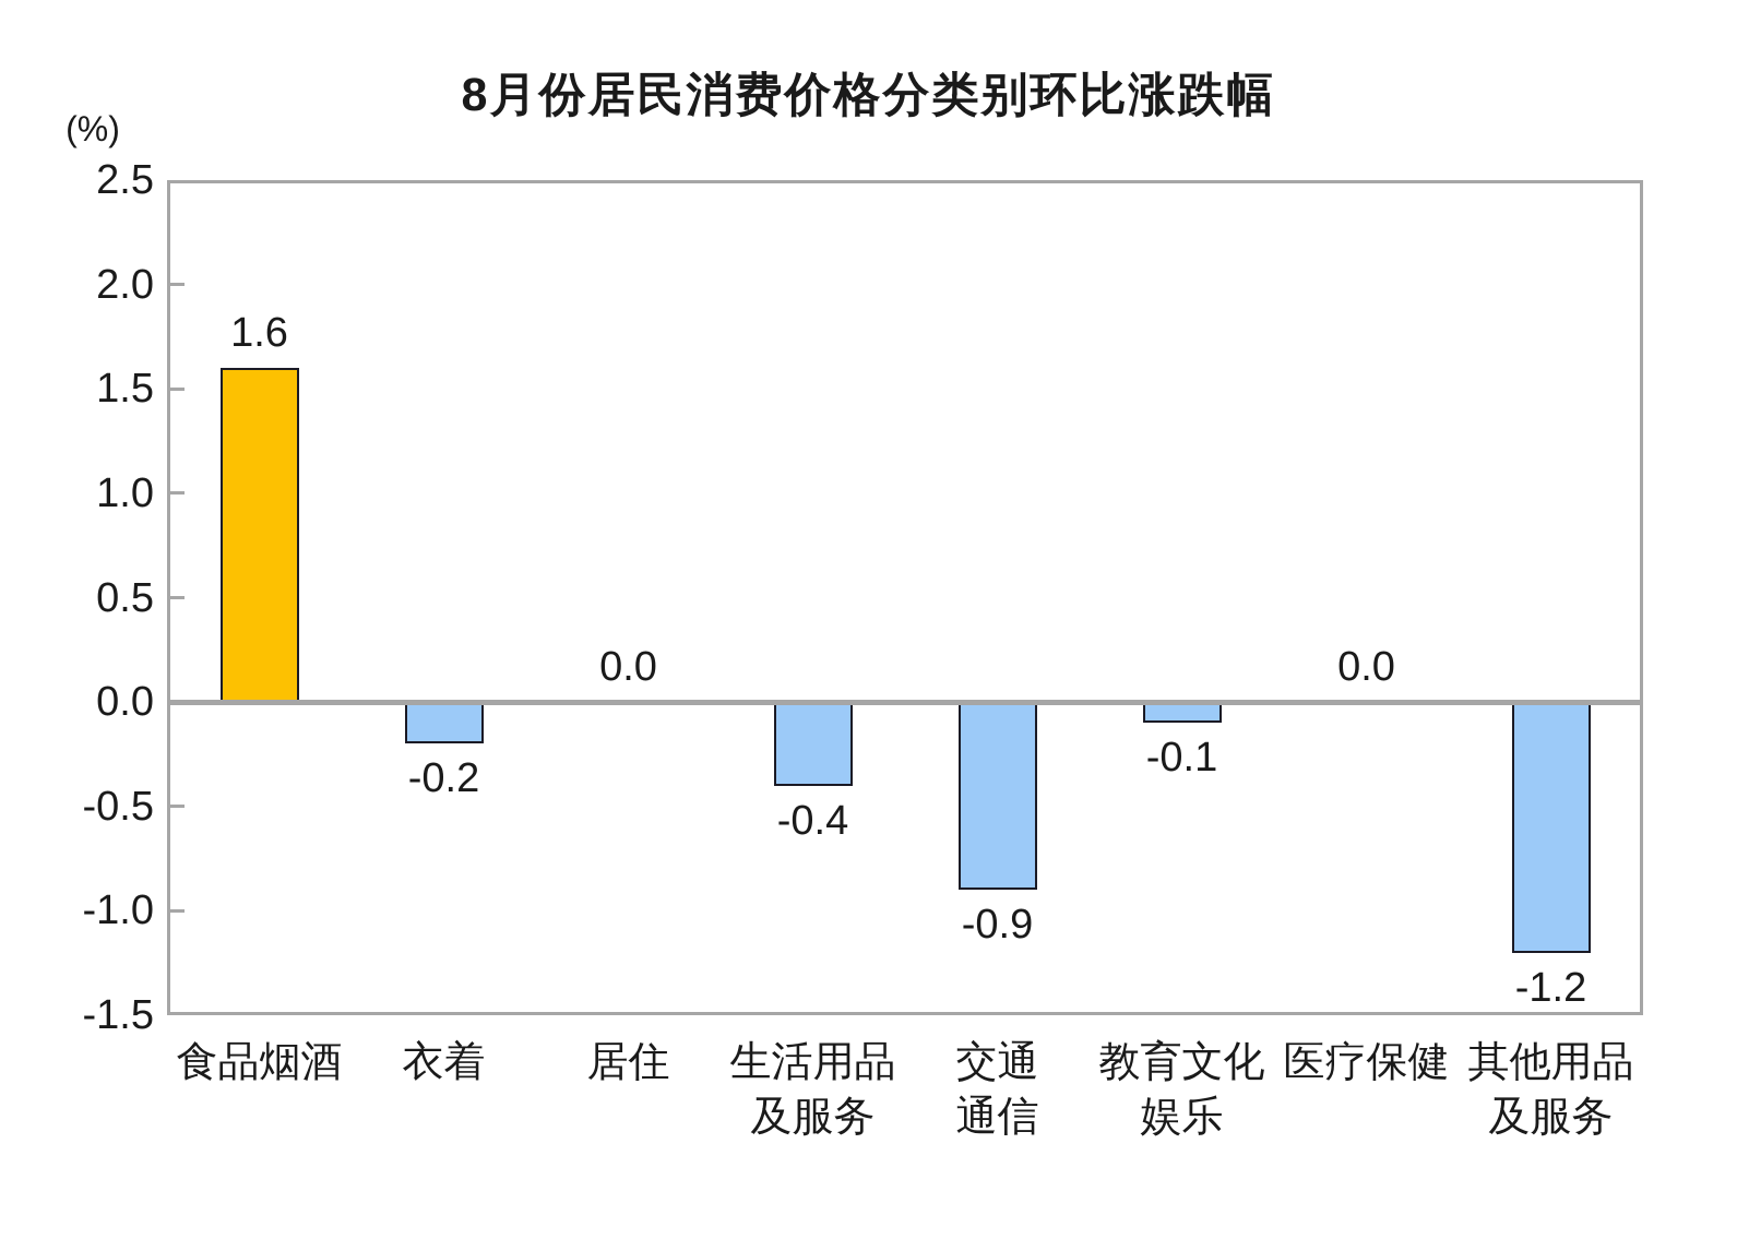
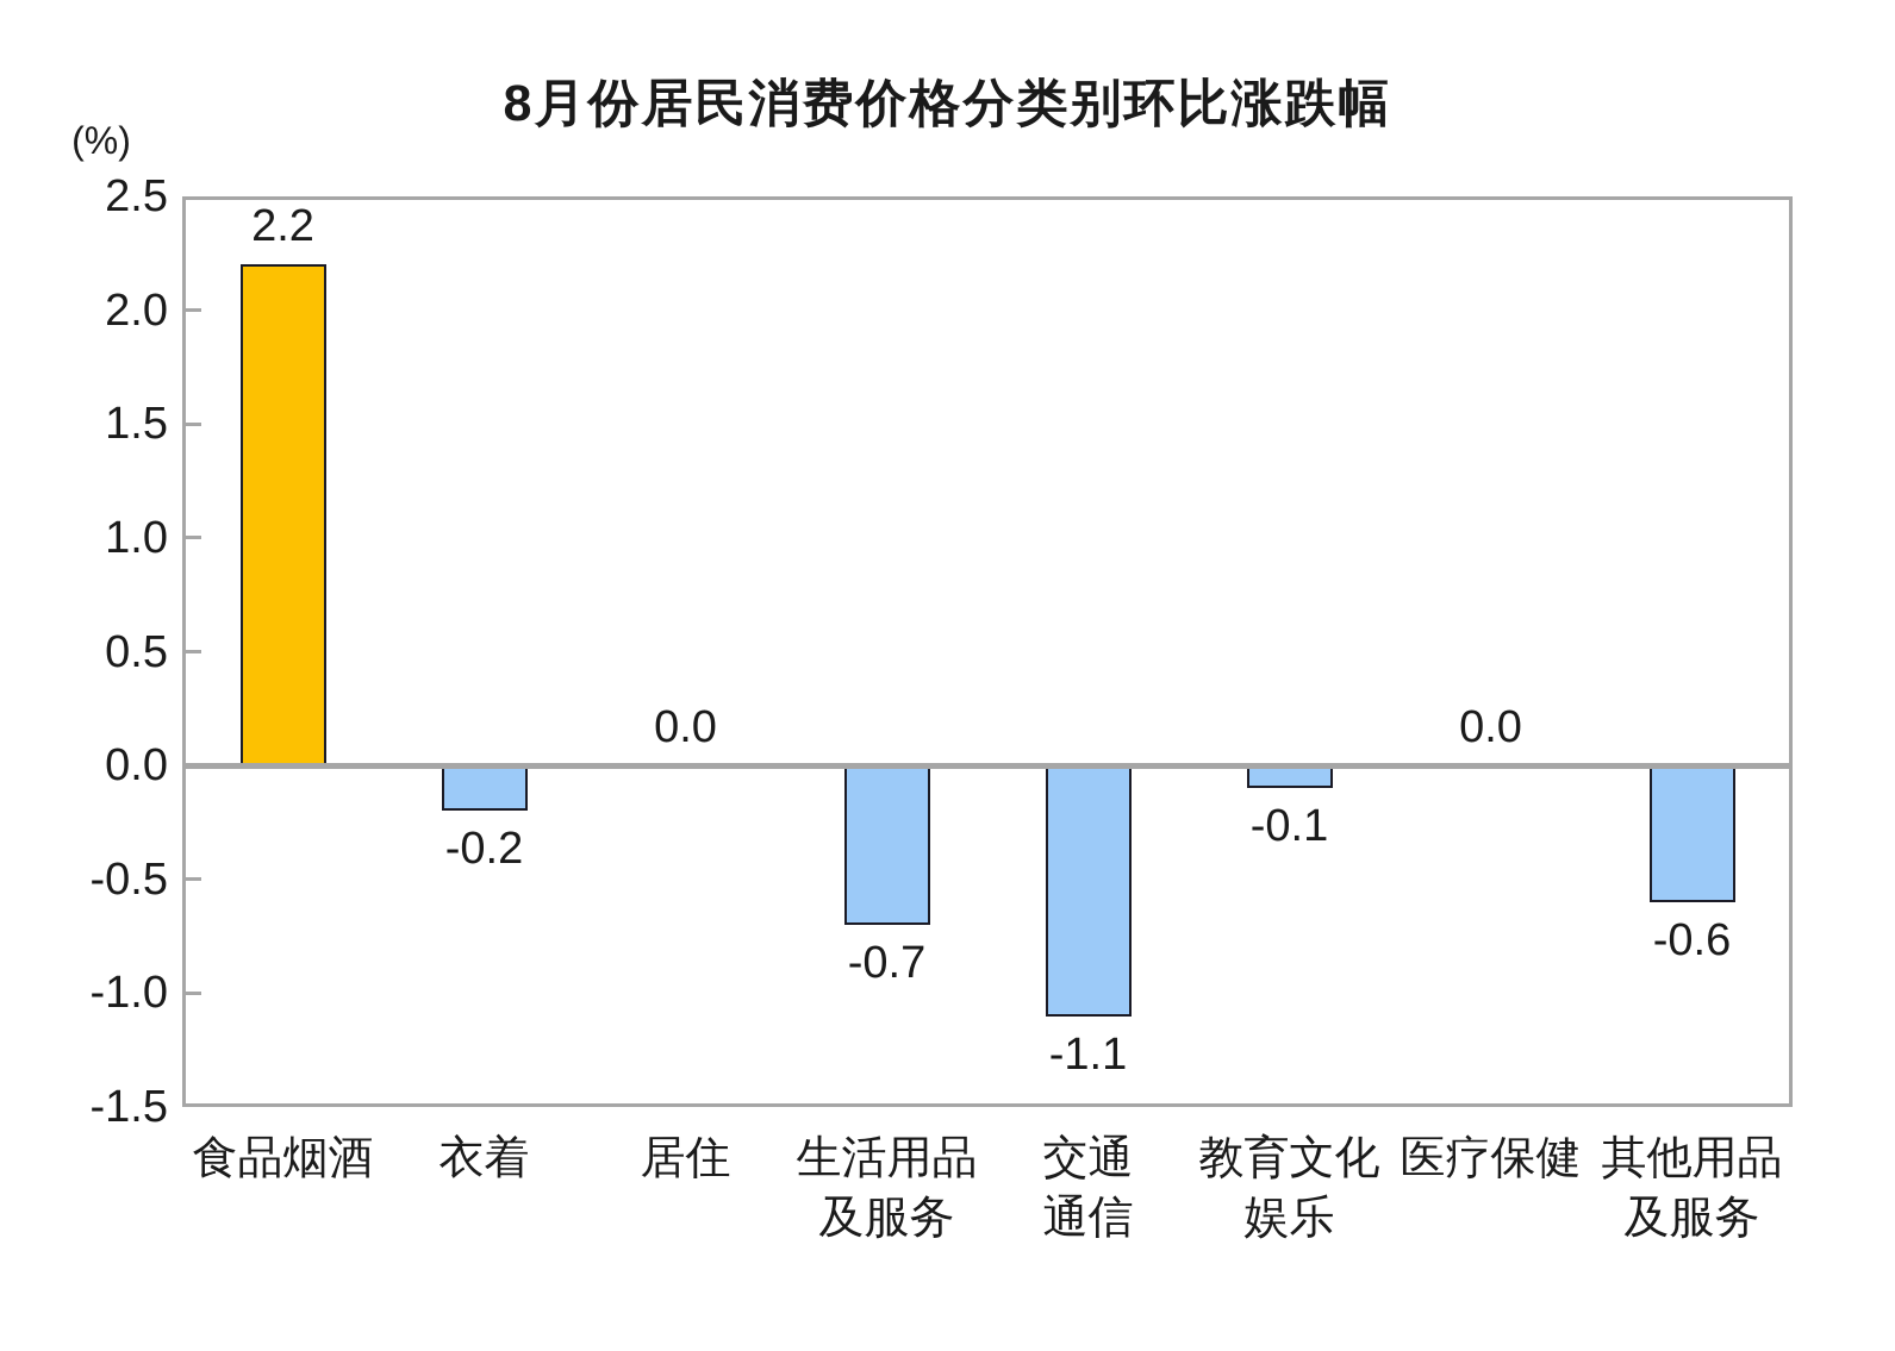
食品烟酒: 1.6 -> 2.2
生活用品及服务: -0.4 -> -0.7
交通通信: -0.9 -> -1.1
其他用品及服务: -1.2 -> -0.6
